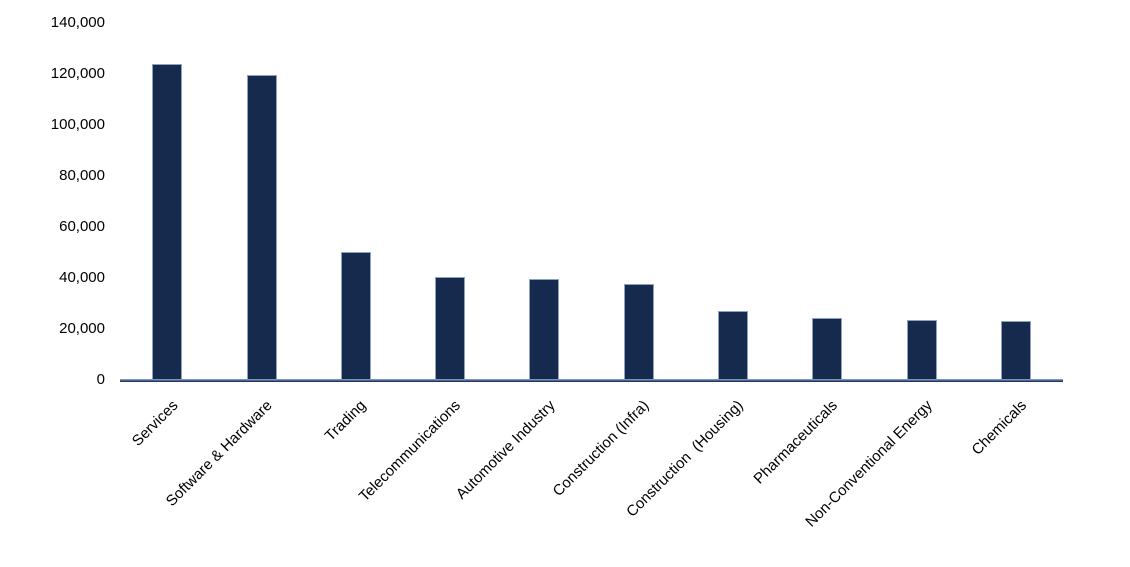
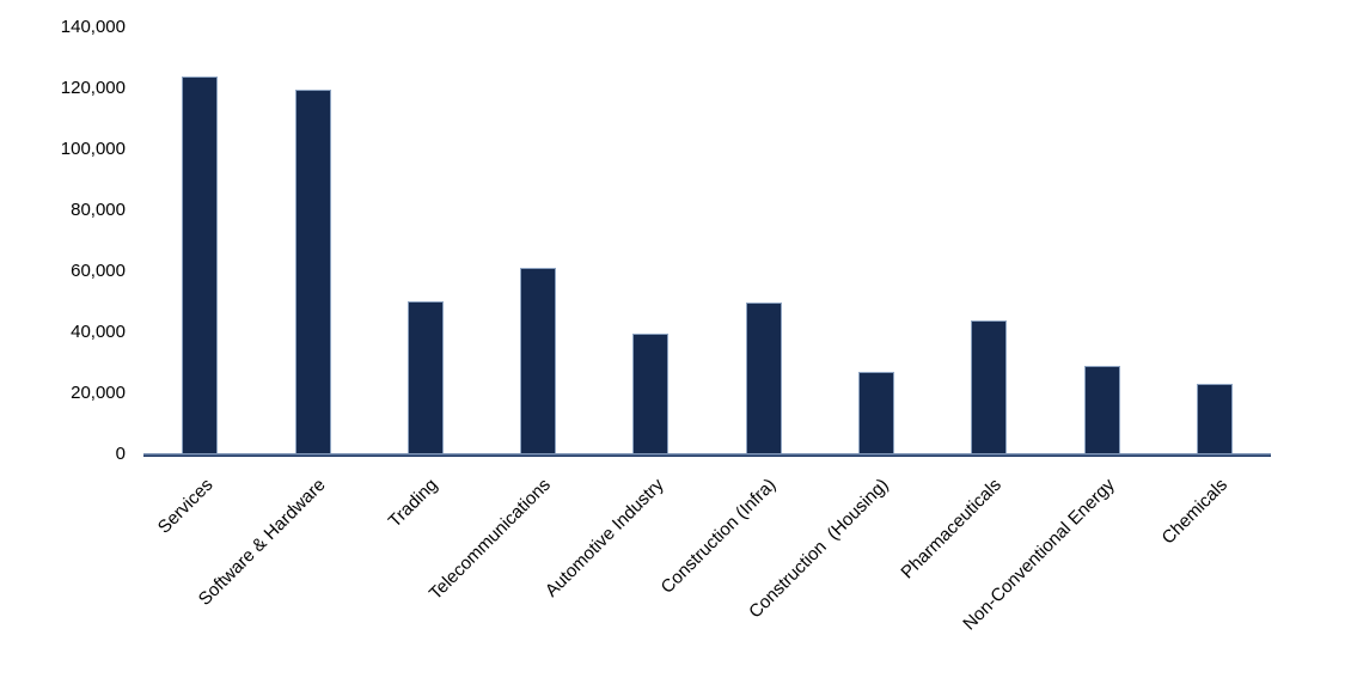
Telecommunications: 40000 -> 61000
Construction (Infra): 38000 -> 50000
Pharmaceuticals: 24000 -> 44000
Non-Conventional Energy: 24000 -> 29000
